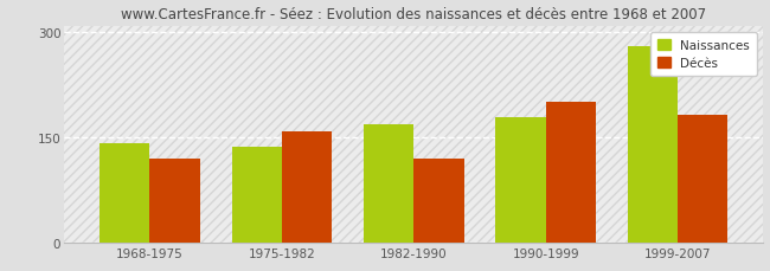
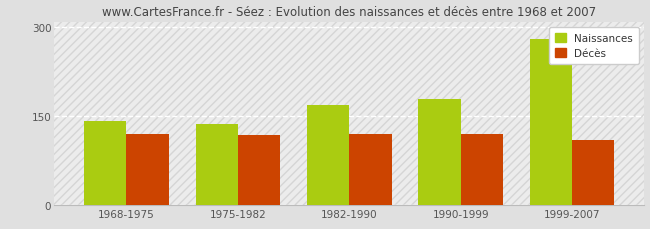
Décès/1975-1982: 158 -> 118
Décès/1990-1999: 200 -> 120
Décès/1999-2007: 182 -> 110
